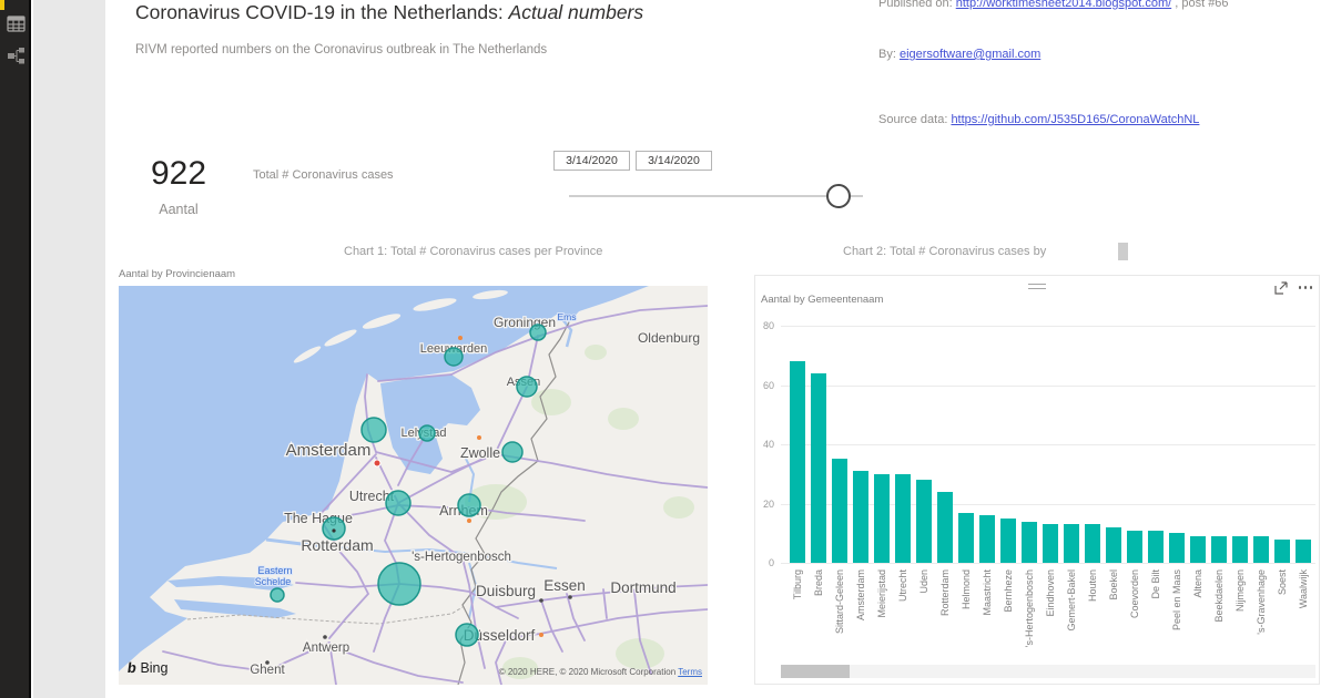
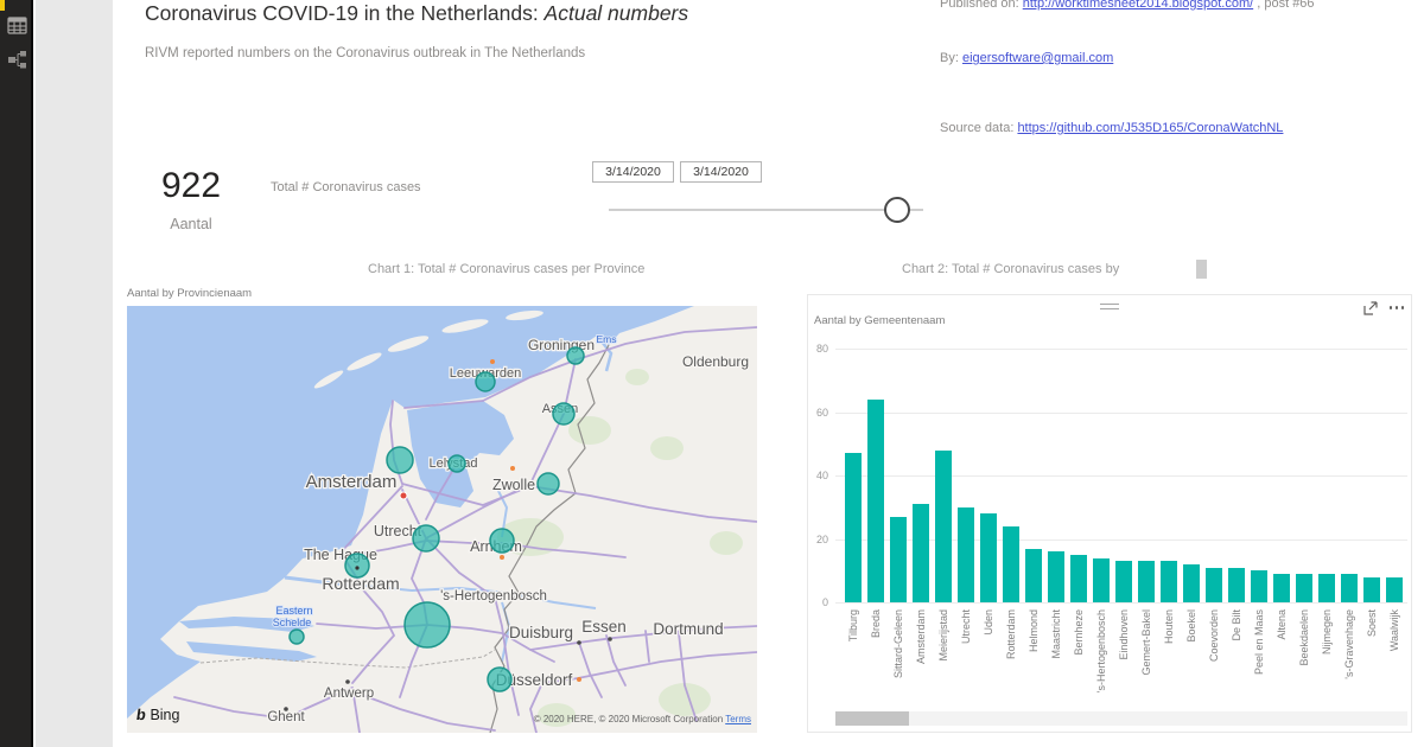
Tilburg: 68 -> 47
Sittard-Geleen: 35 -> 27
Meierijstad: 30 -> 48
